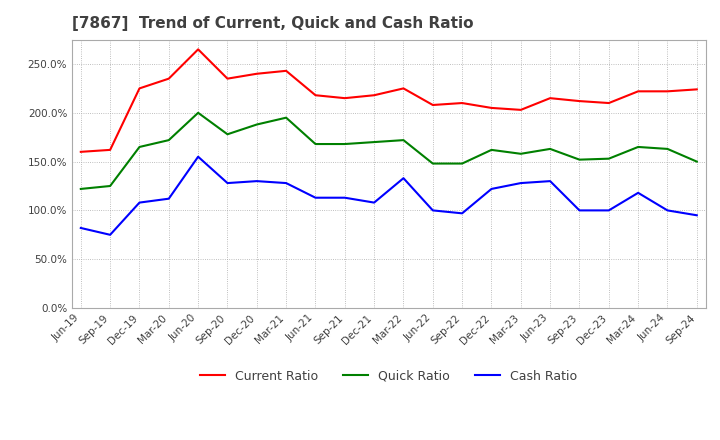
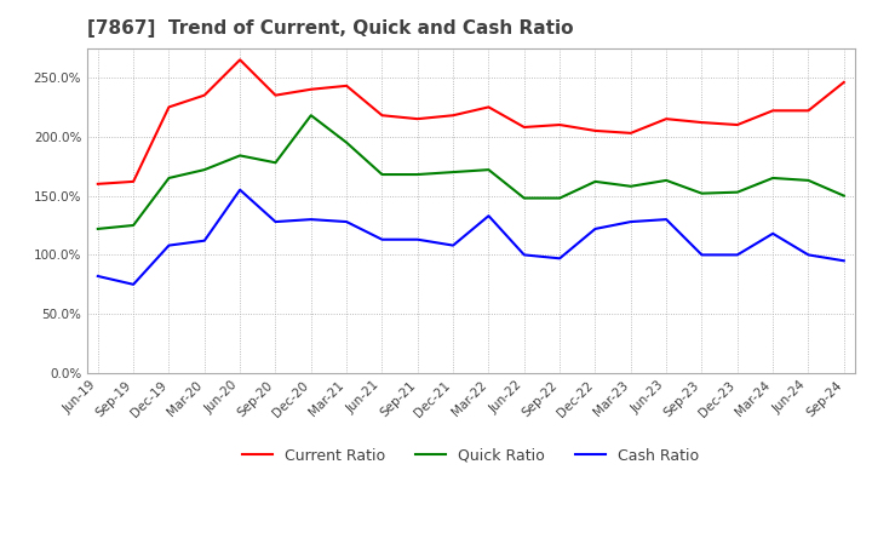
Quick Ratio/Jun-20: 200% -> 184%
Quick Ratio/Dec-20: 188% -> 218%
Current Ratio/Sep-24: 224% -> 246%
